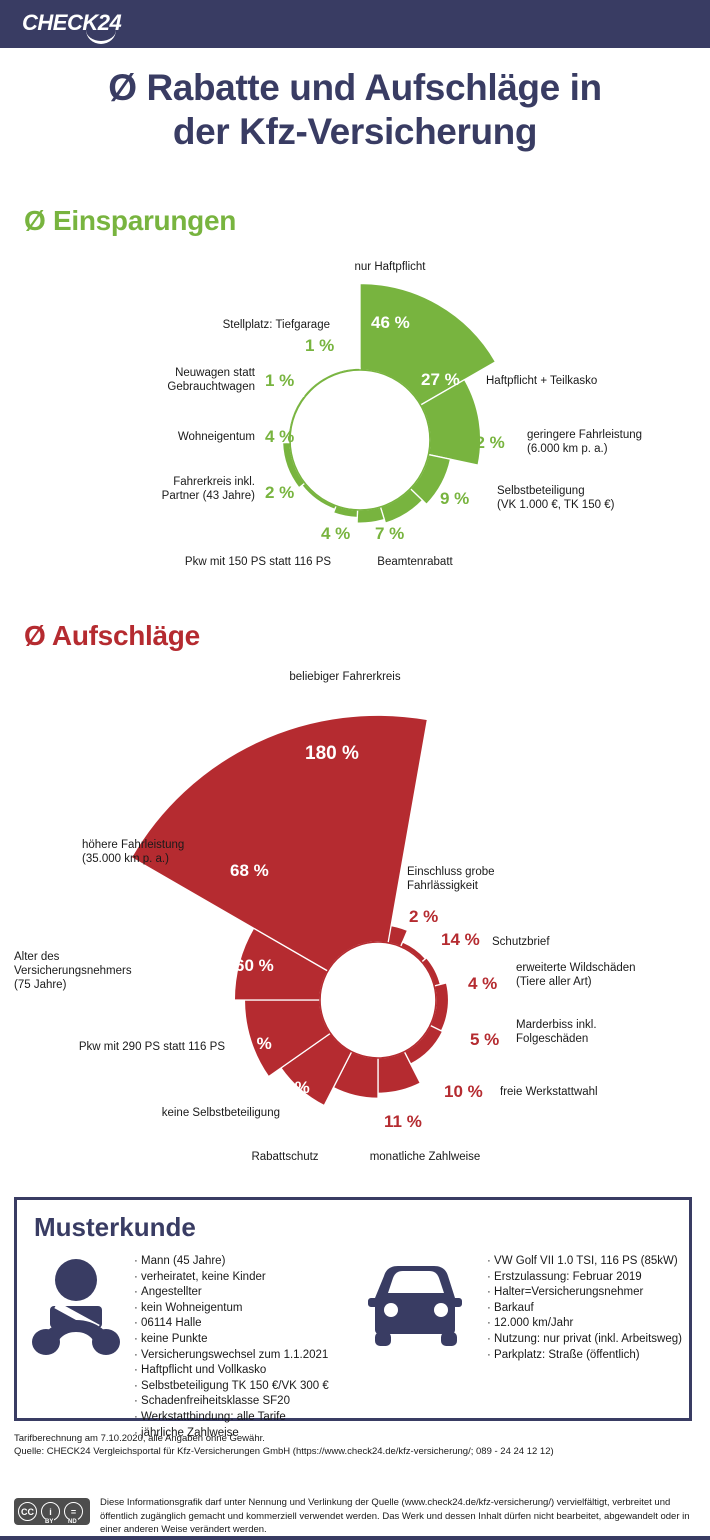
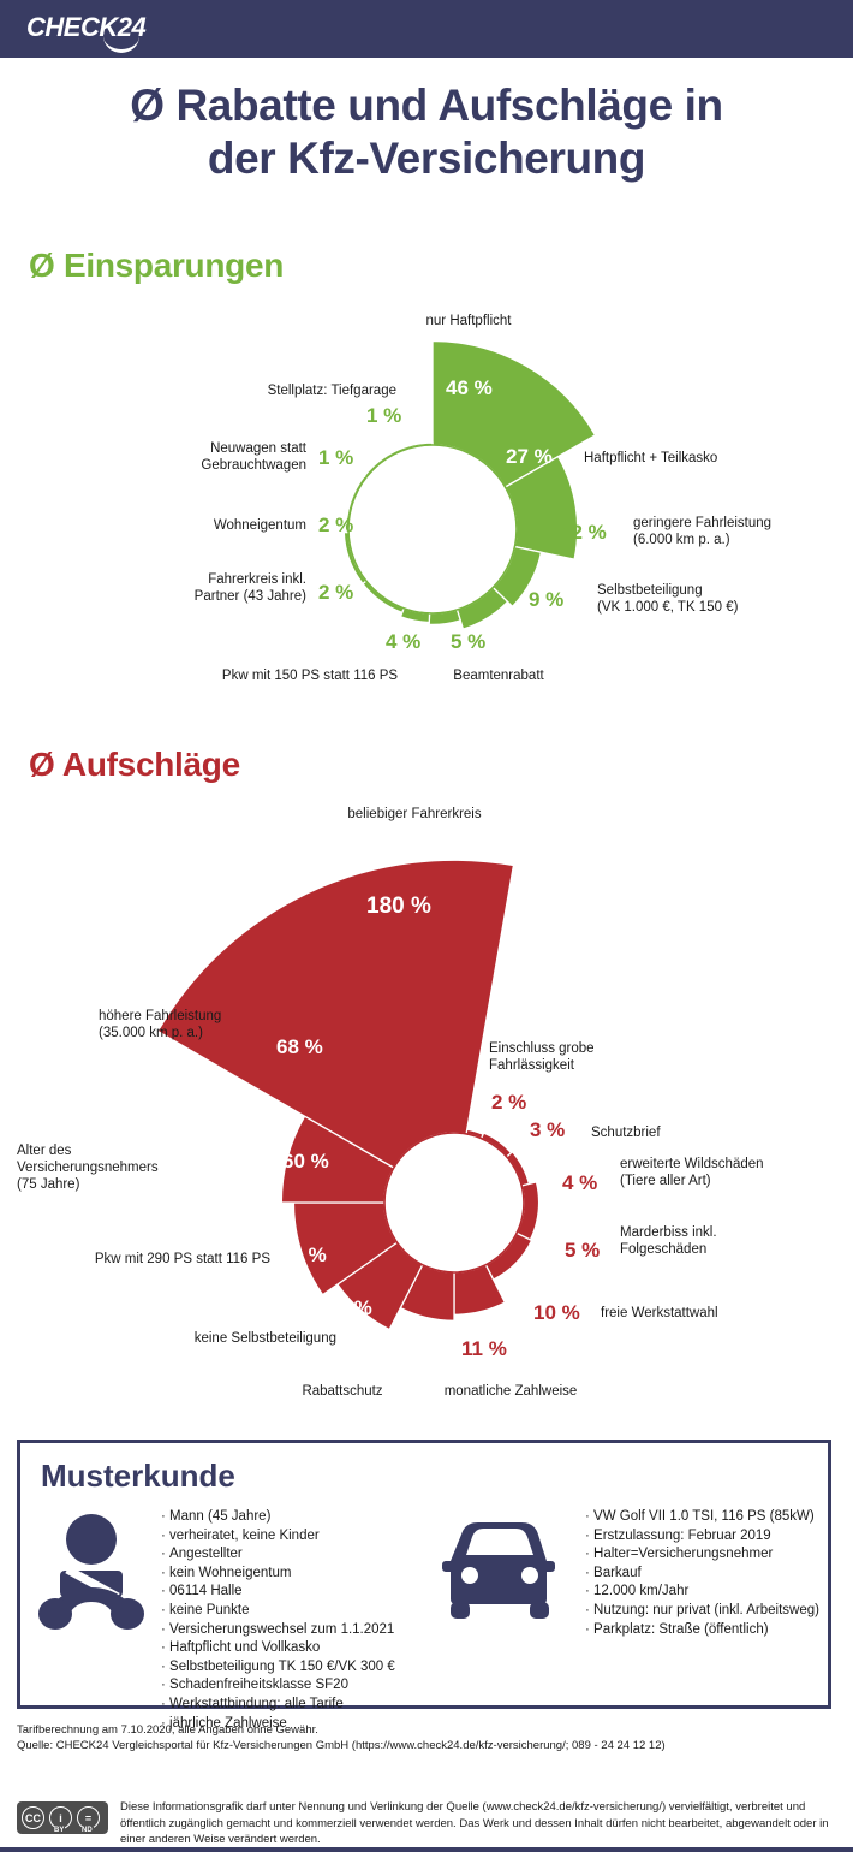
Ø Einsparungen/Beamtenrabatt: 7 -> 5
Ø Einsparungen/Wohneigentum: 4 -> 2
Ø Aufschläge/Schutzbrief: 14 -> 3
